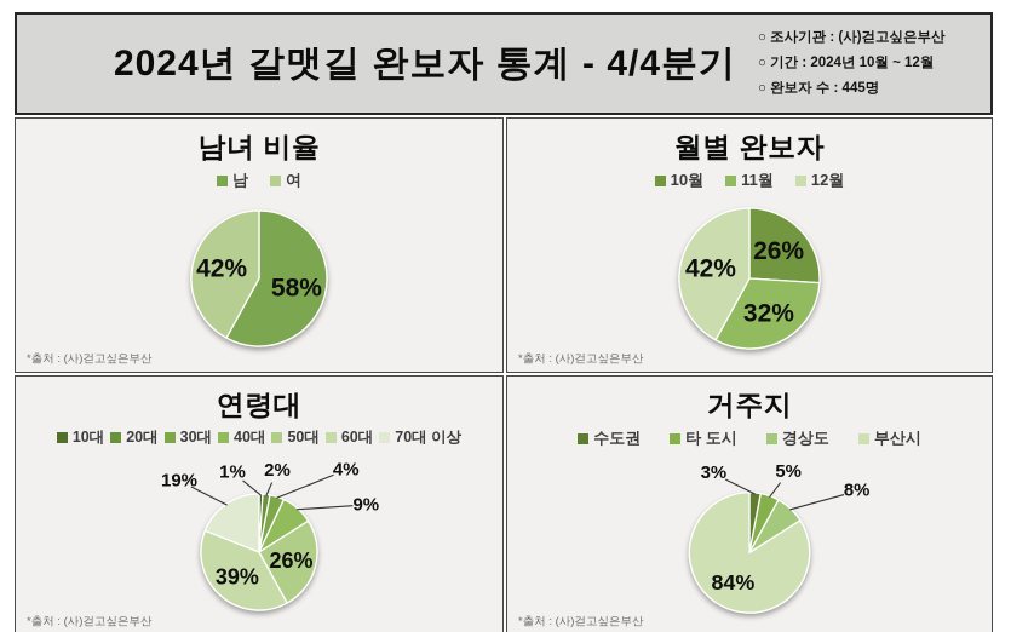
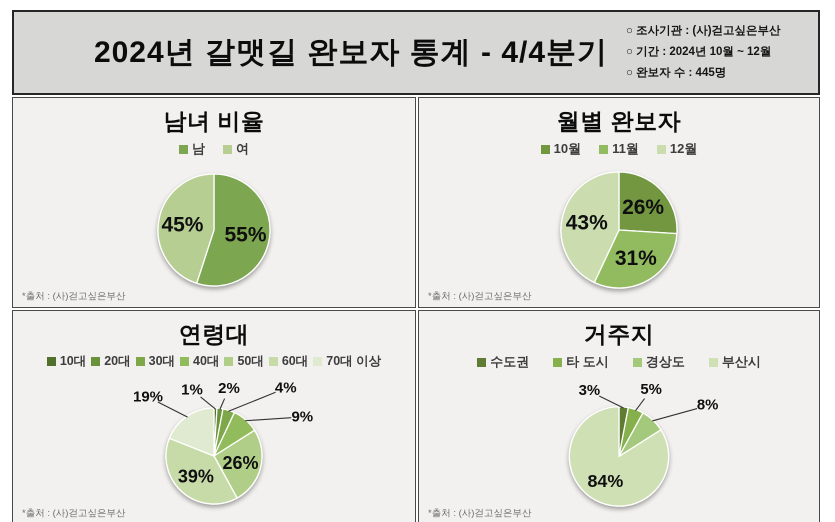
남녀 비율/남: 58% -> 55%
남녀 비율/여: 42% -> 45%
월별 완보자/11월: 32% -> 31%
월별 완보자/12월: 42% -> 43%
